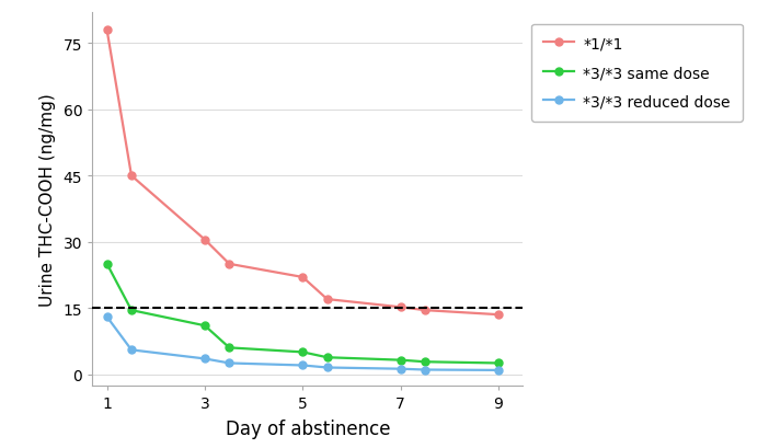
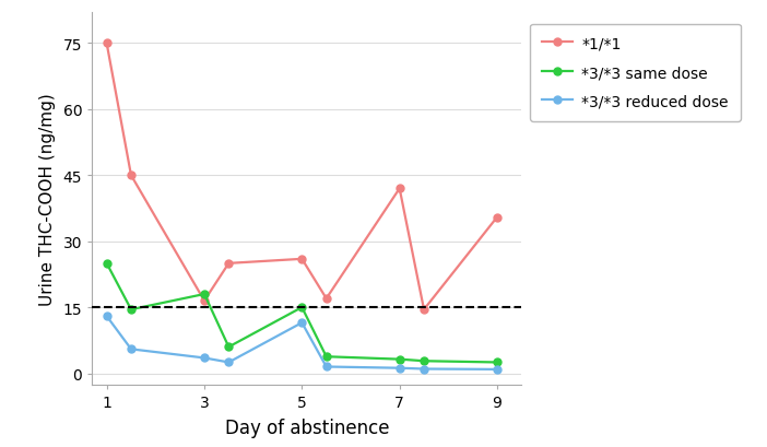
*1/*1/1: 78.0 -> 75.0
*1/*1/3: 30.5 -> 16.5
*3/*3 same dose/3: 11.0 -> 18.0
*1/*1/5: 22.0 -> 26.0
*3/*3 same dose/5: 5.0 -> 15.0
*3/*3 reduced dose/5: 2.0 -> 11.5
*1/*1/7: 15.2 -> 42.0
*1/*1/9: 13.5 -> 35.5
